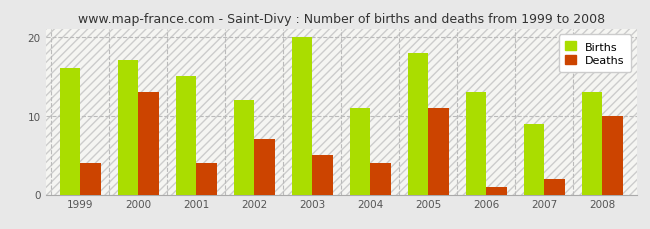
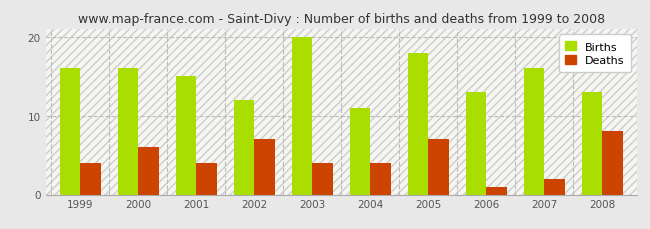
Births/2000: 17 -> 16
Deaths/2000: 13 -> 6
Deaths/2003: 5 -> 4
Deaths/2005: 11 -> 7
Births/2007: 9 -> 16
Deaths/2008: 10 -> 8
